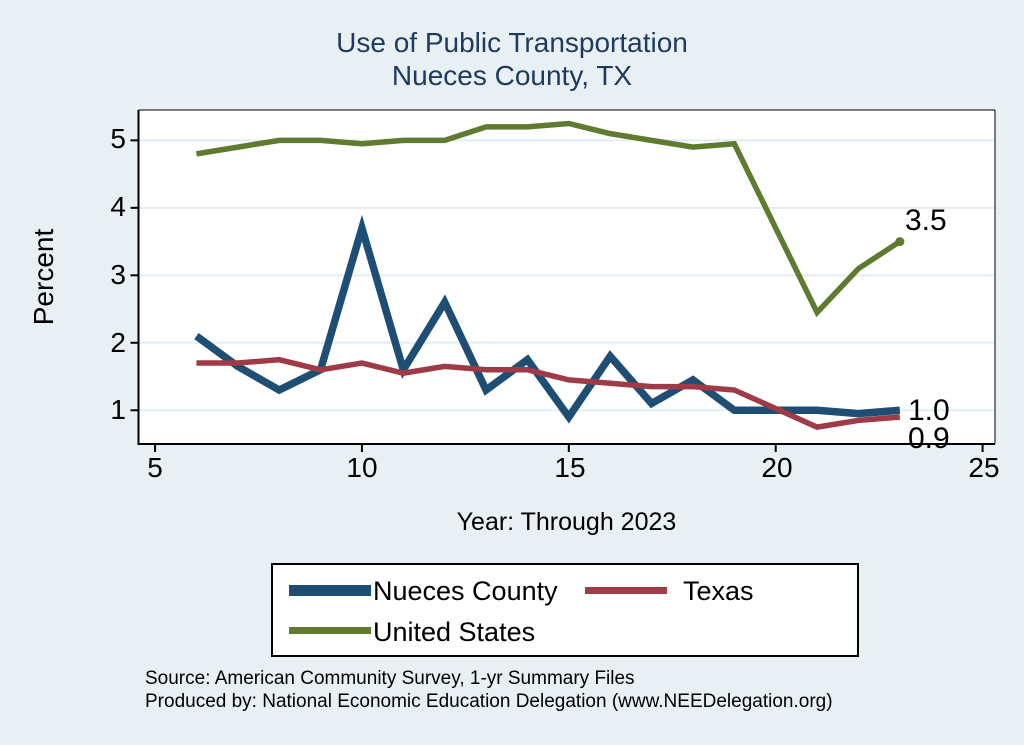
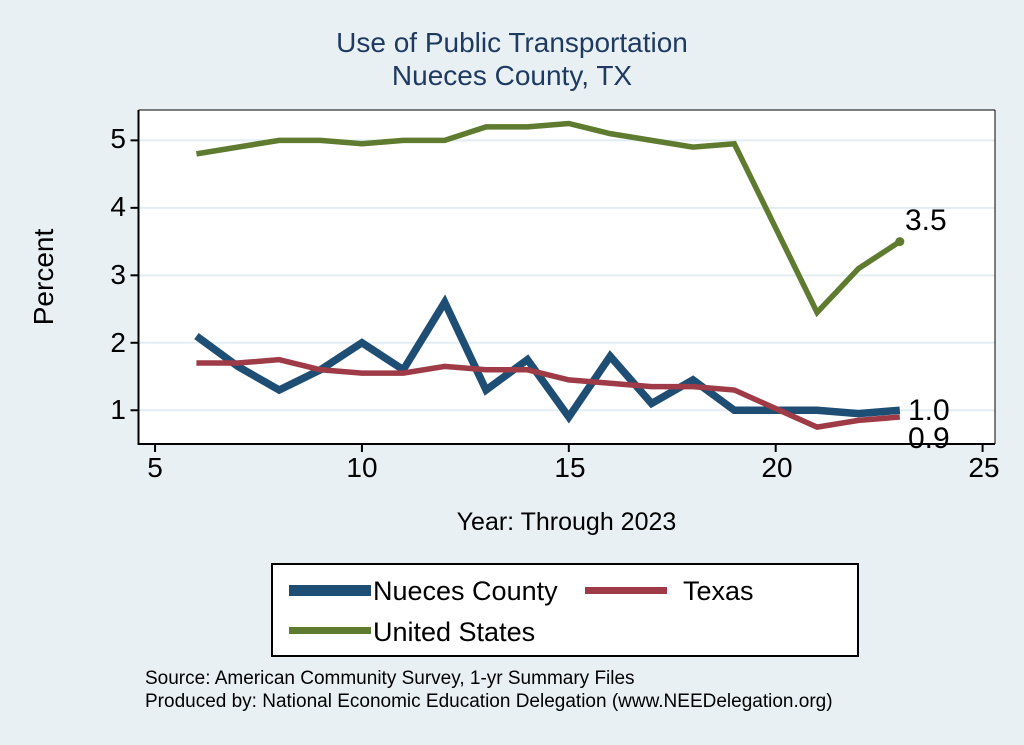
Nueces County/10: 3.7 -> 2.0
Texas/10: 1.7 -> 1.6
